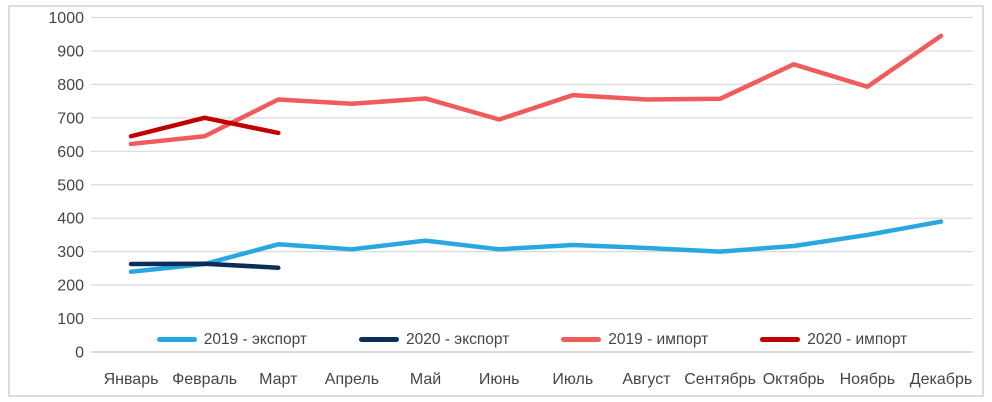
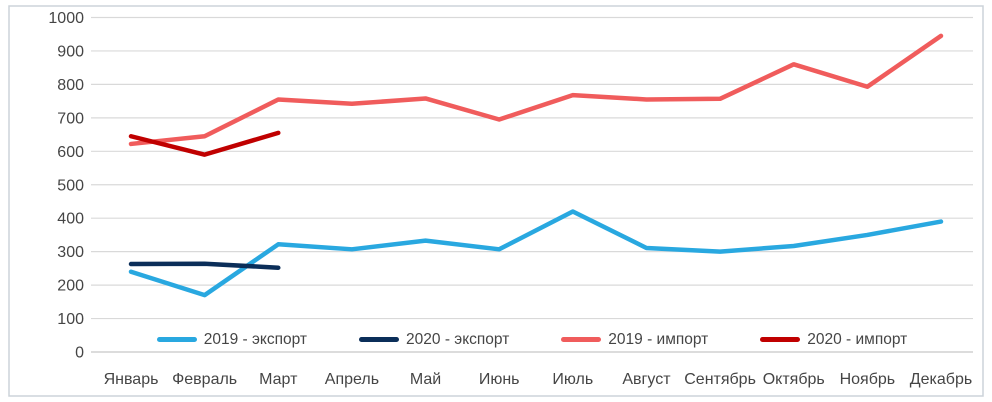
2019 - экспорт/Февраль: 260 -> 170
2020 - импорт/Февраль: 700 -> 590
2019 - экспорт/Июль: 320 -> 420
